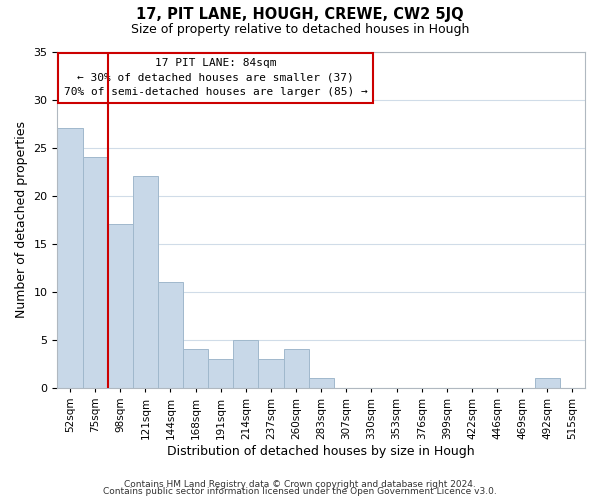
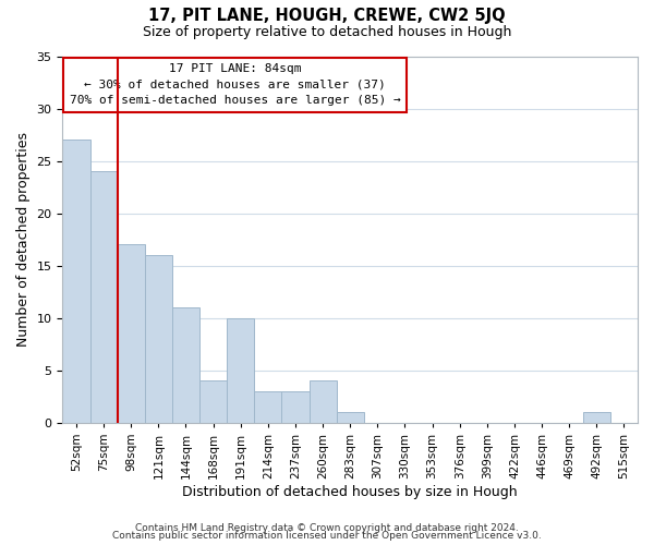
121sqm: 22 -> 16
191sqm: 3 -> 10
214sqm: 5 -> 3
